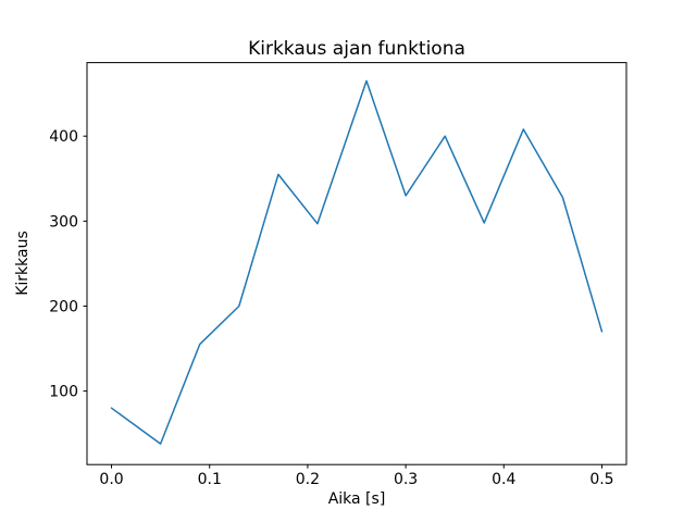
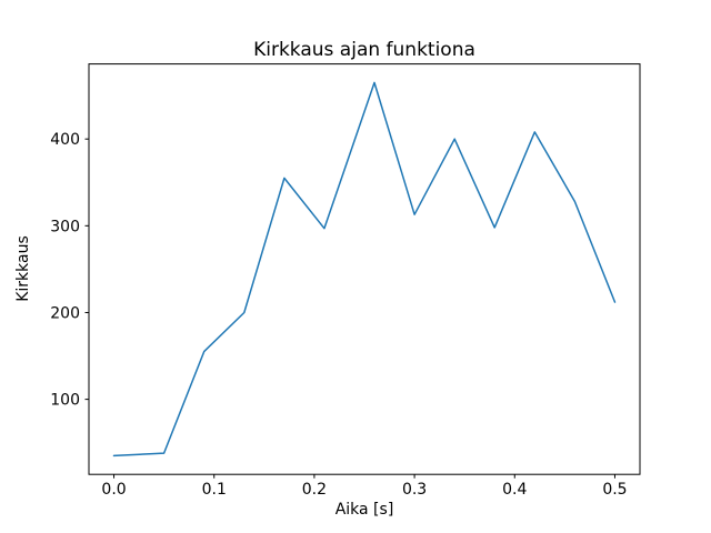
0.0: 80 -> 40
0.3: 330 -> 310
0.5: 170 -> 210
